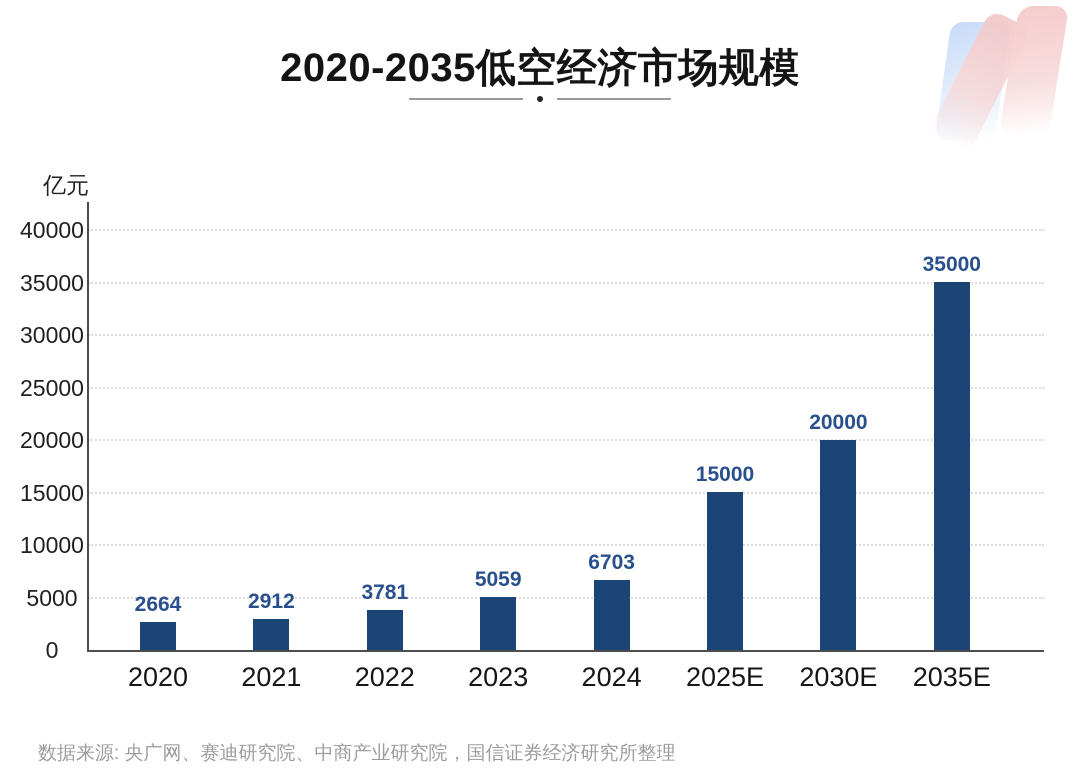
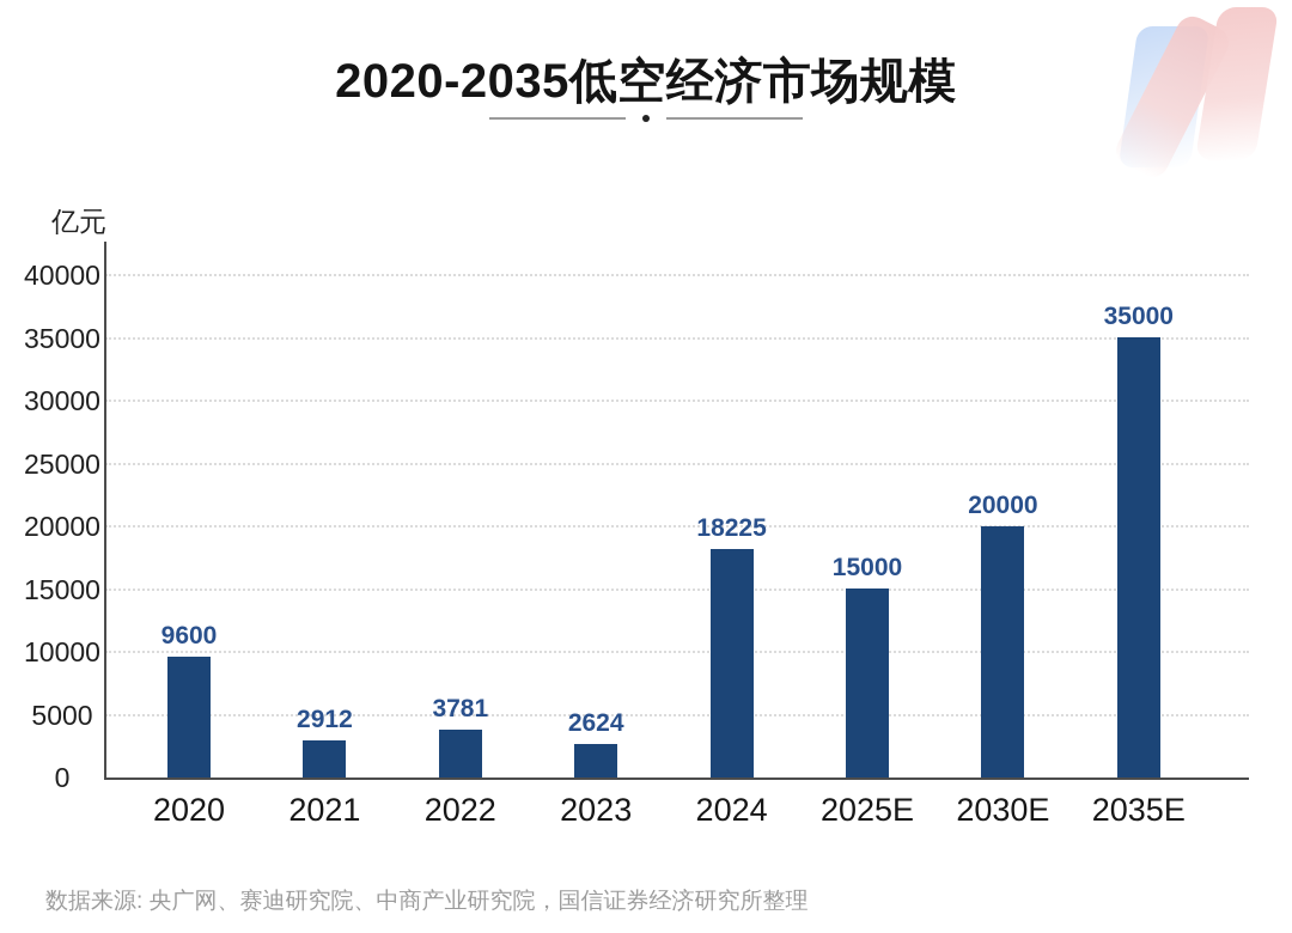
2020: 2664 -> 9600
2023: 5059 -> 2624
2024: 6703 -> 18225
